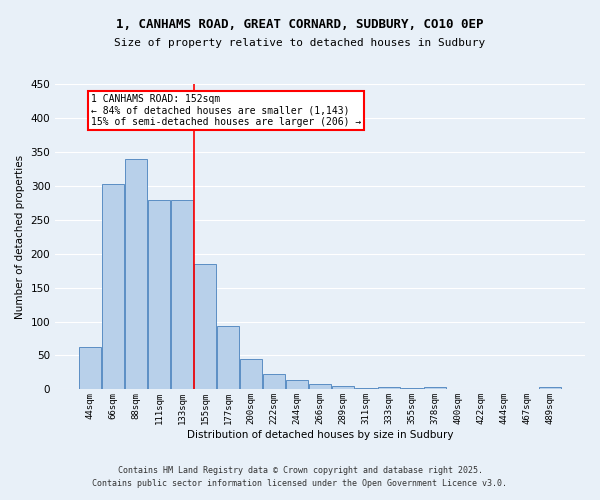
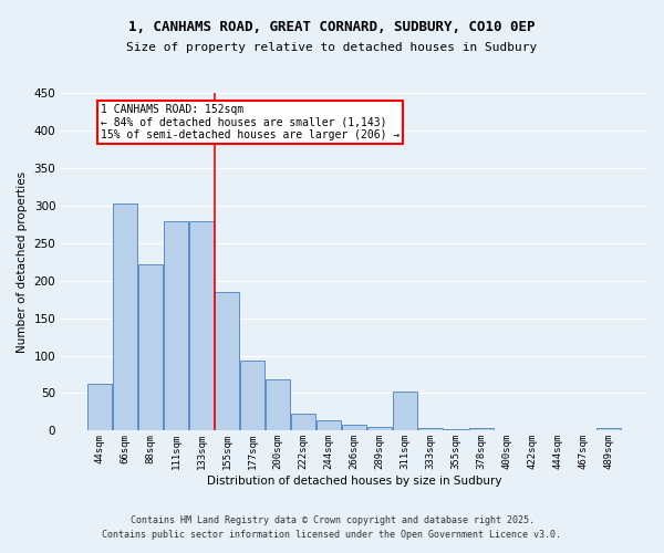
88sqm: 340 -> 222
200sqm: 45 -> 68
311sqm: 2 -> 52
